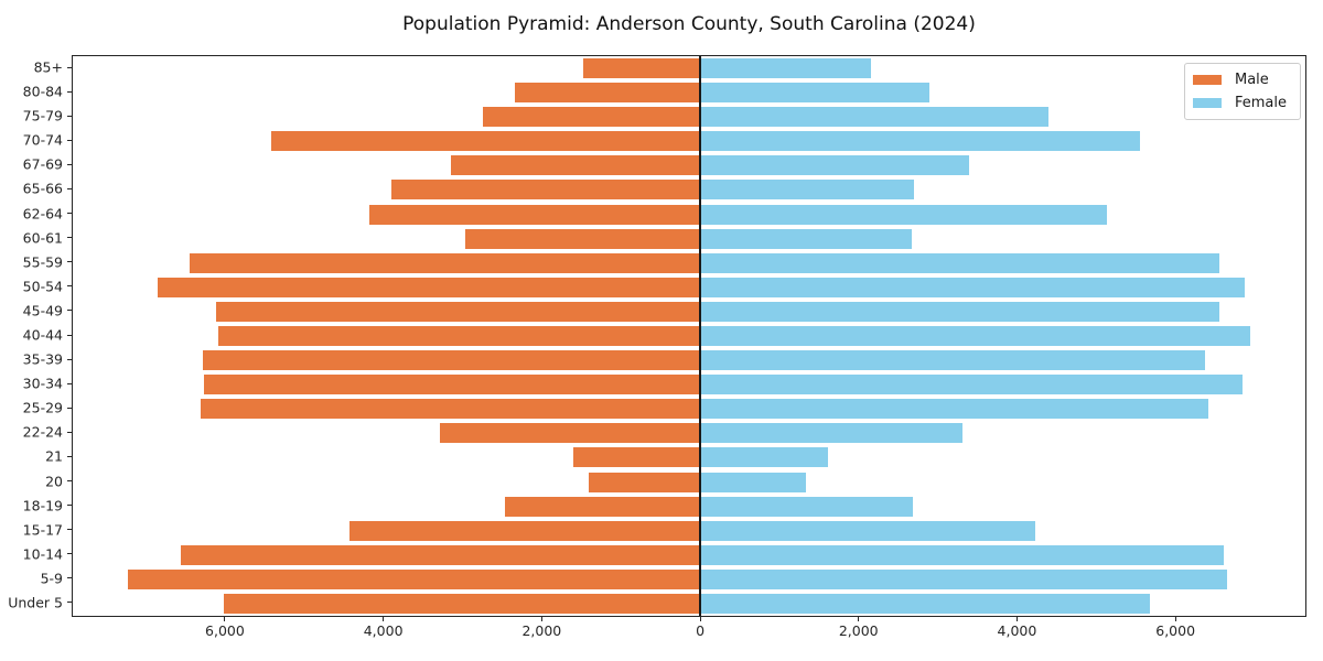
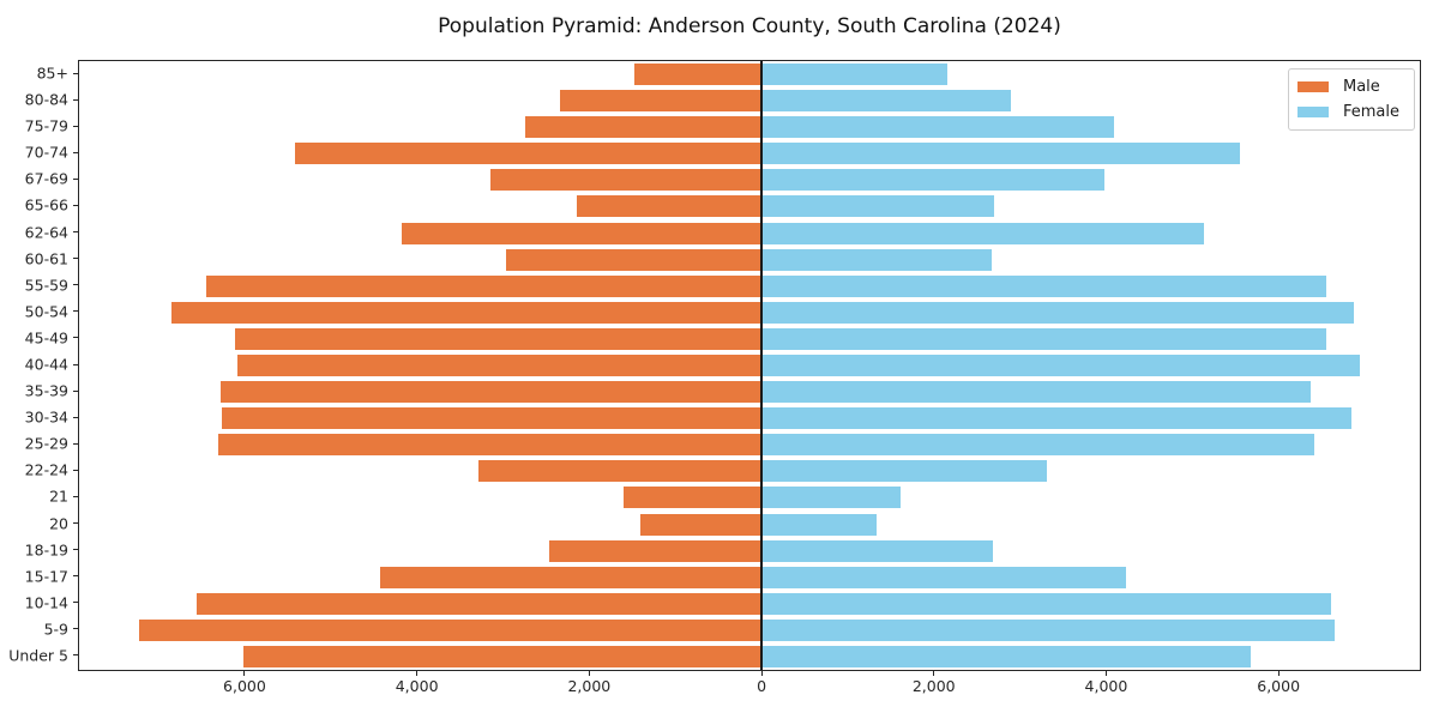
Female/75-79: 4400 -> 4100
Female/67-69: 3400 -> 4000
Male/65-66: 3900 -> 2200
